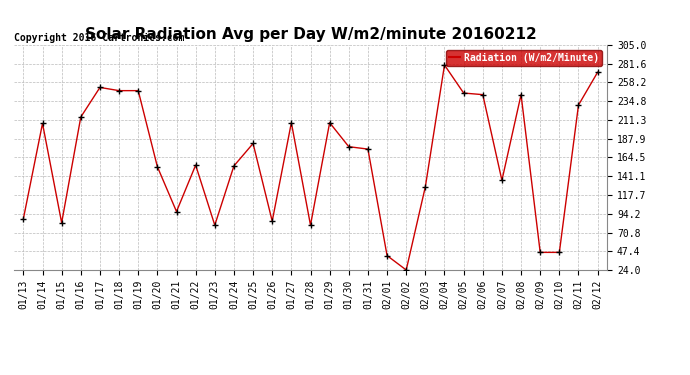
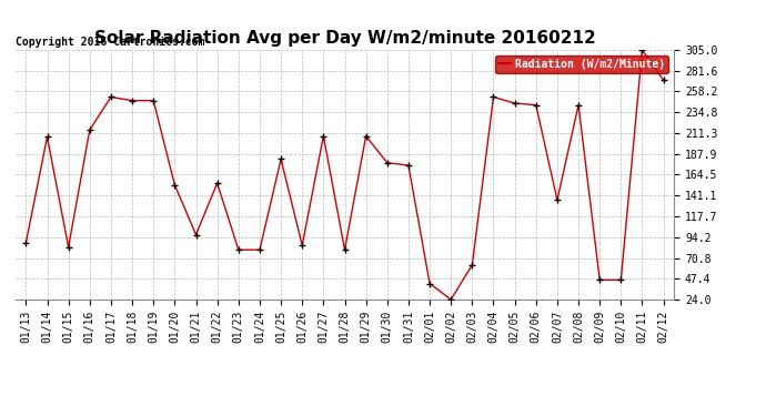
01/24: 154 -> 80
02/03: 128 -> 63
02/04: 280 -> 252
02/11: 230 -> 305
